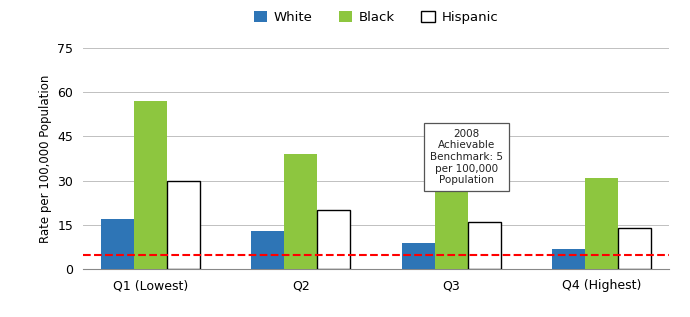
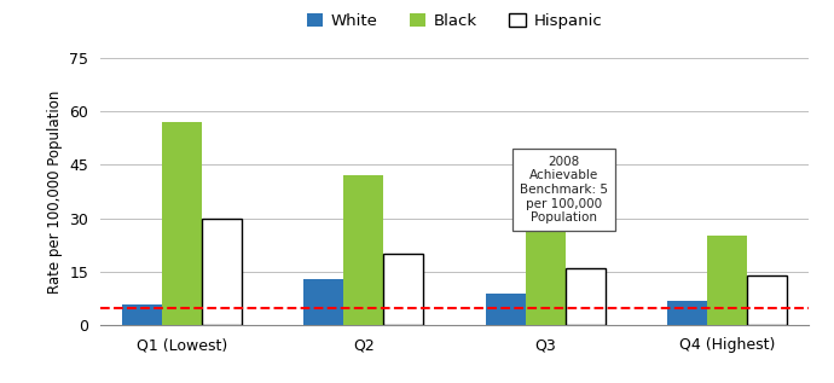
White/Q1 (Lowest): 17 -> 6
Black/Q2: 39 -> 42
Black/Q4 (Highest): 31 -> 25
